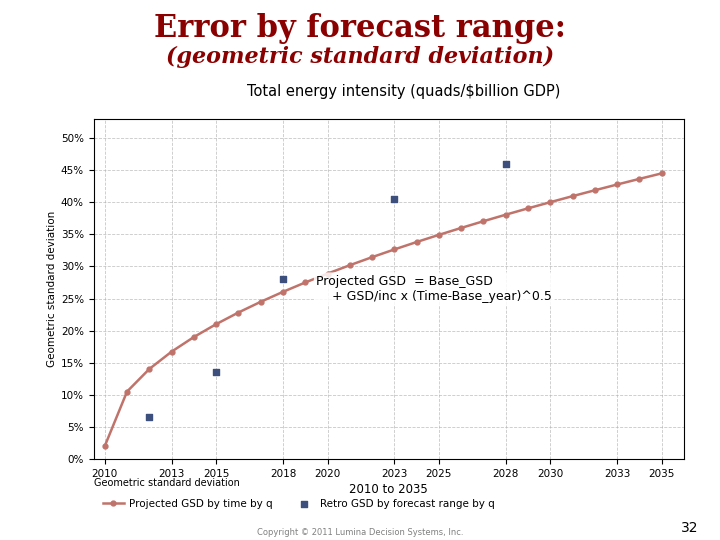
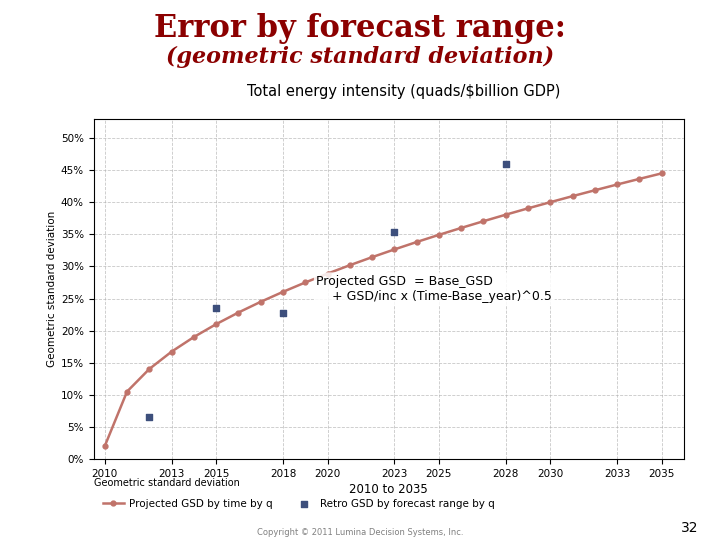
Retro GSD by forecast range by q/2015: 13.5% -> 23.6%
Retro GSD by forecast range by q/2018: 28.0% -> 22.8%
Retro GSD by forecast range by q/2023: 40.5% -> 35.4%
